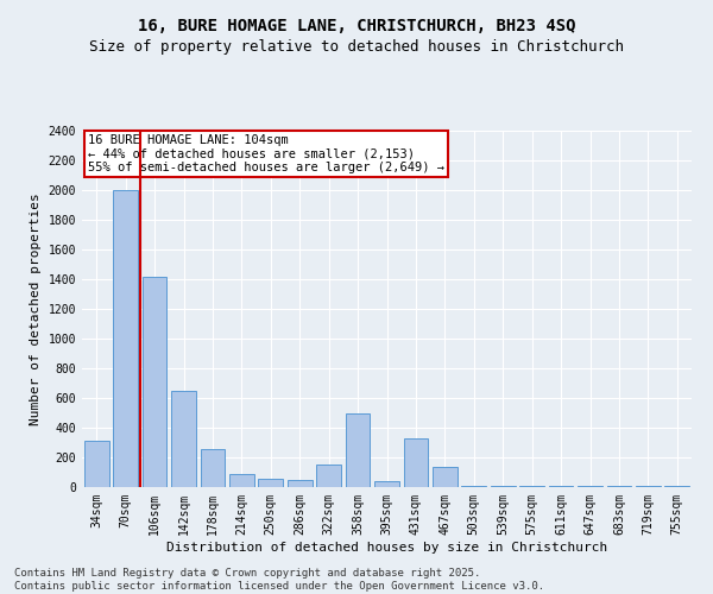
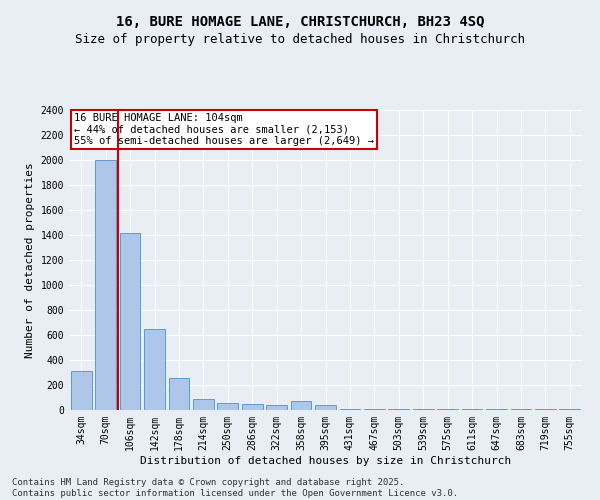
322sqm: 150 -> 40
358sqm: 500 -> 70
431sqm: 330 -> 10
467sqm: 140 -> 10
